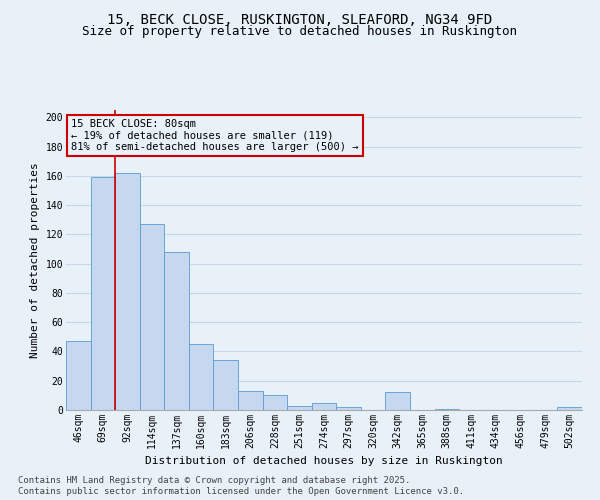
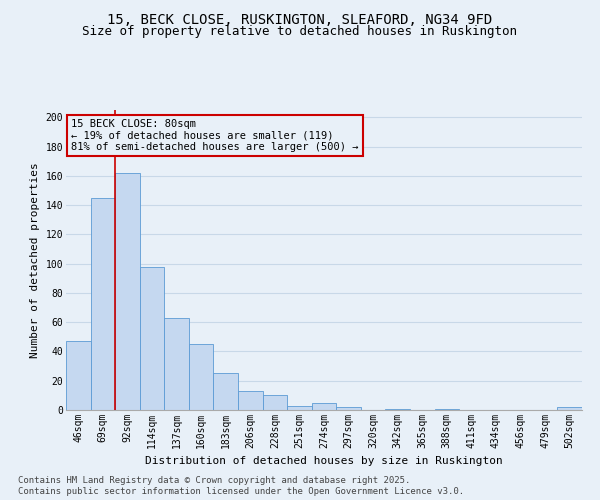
69sqm: 159 -> 145
114sqm: 127 -> 98
137sqm: 108 -> 63
183sqm: 34 -> 25
342sqm: 12 -> 1
